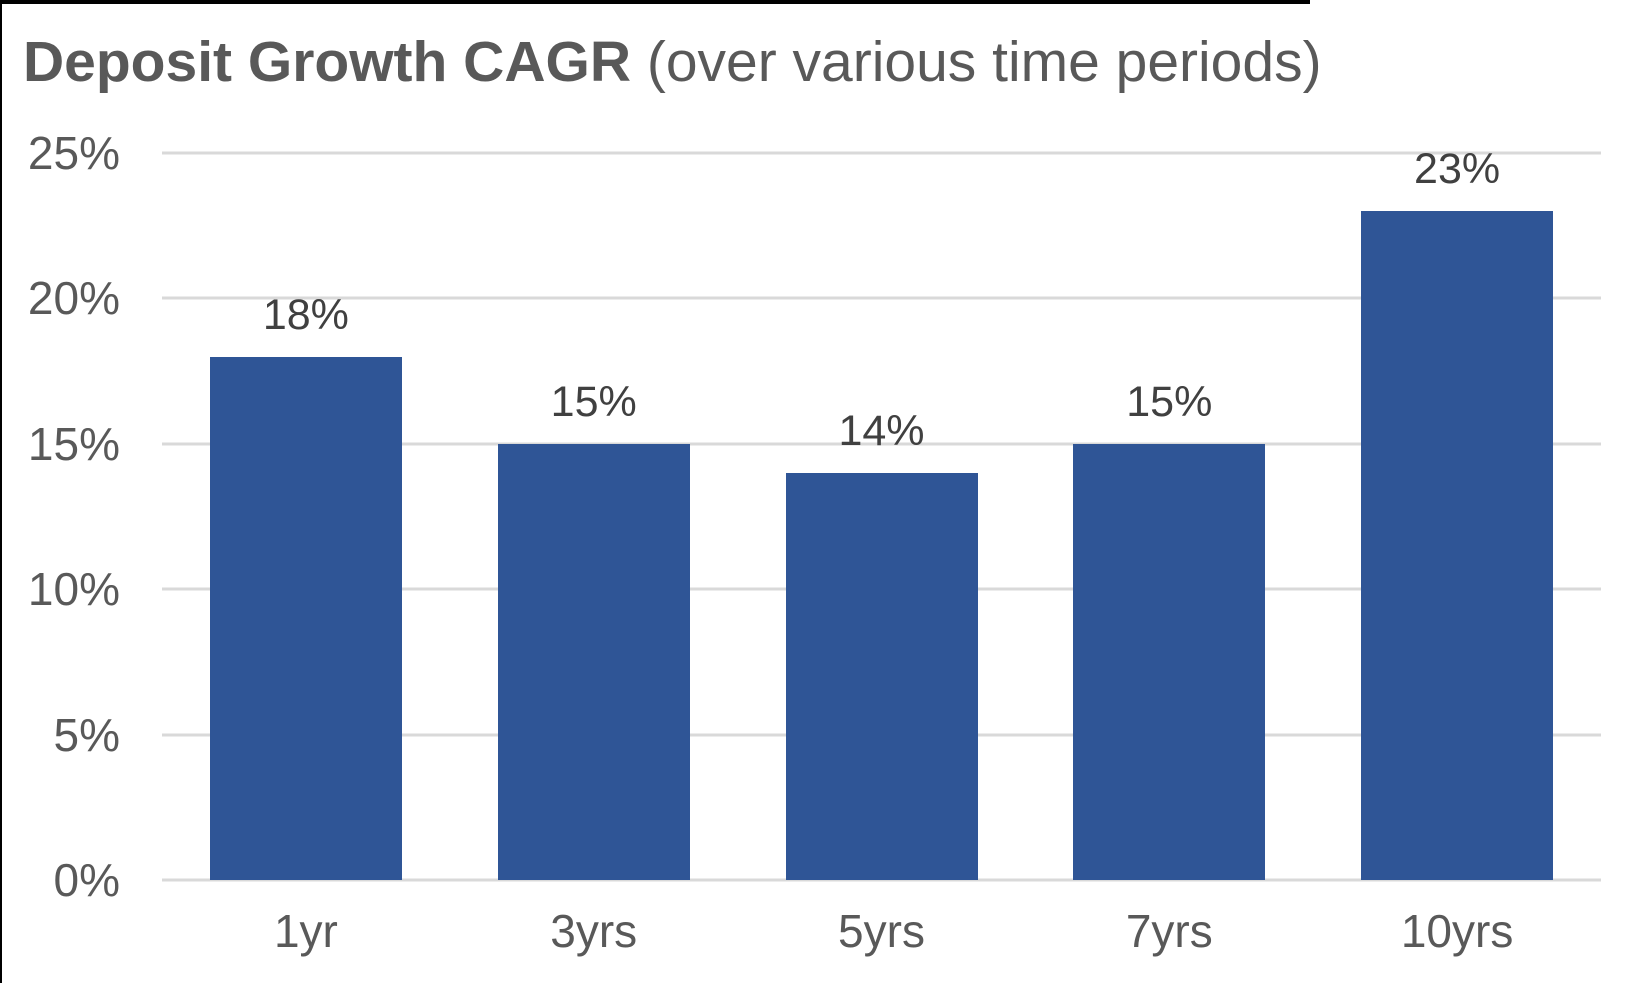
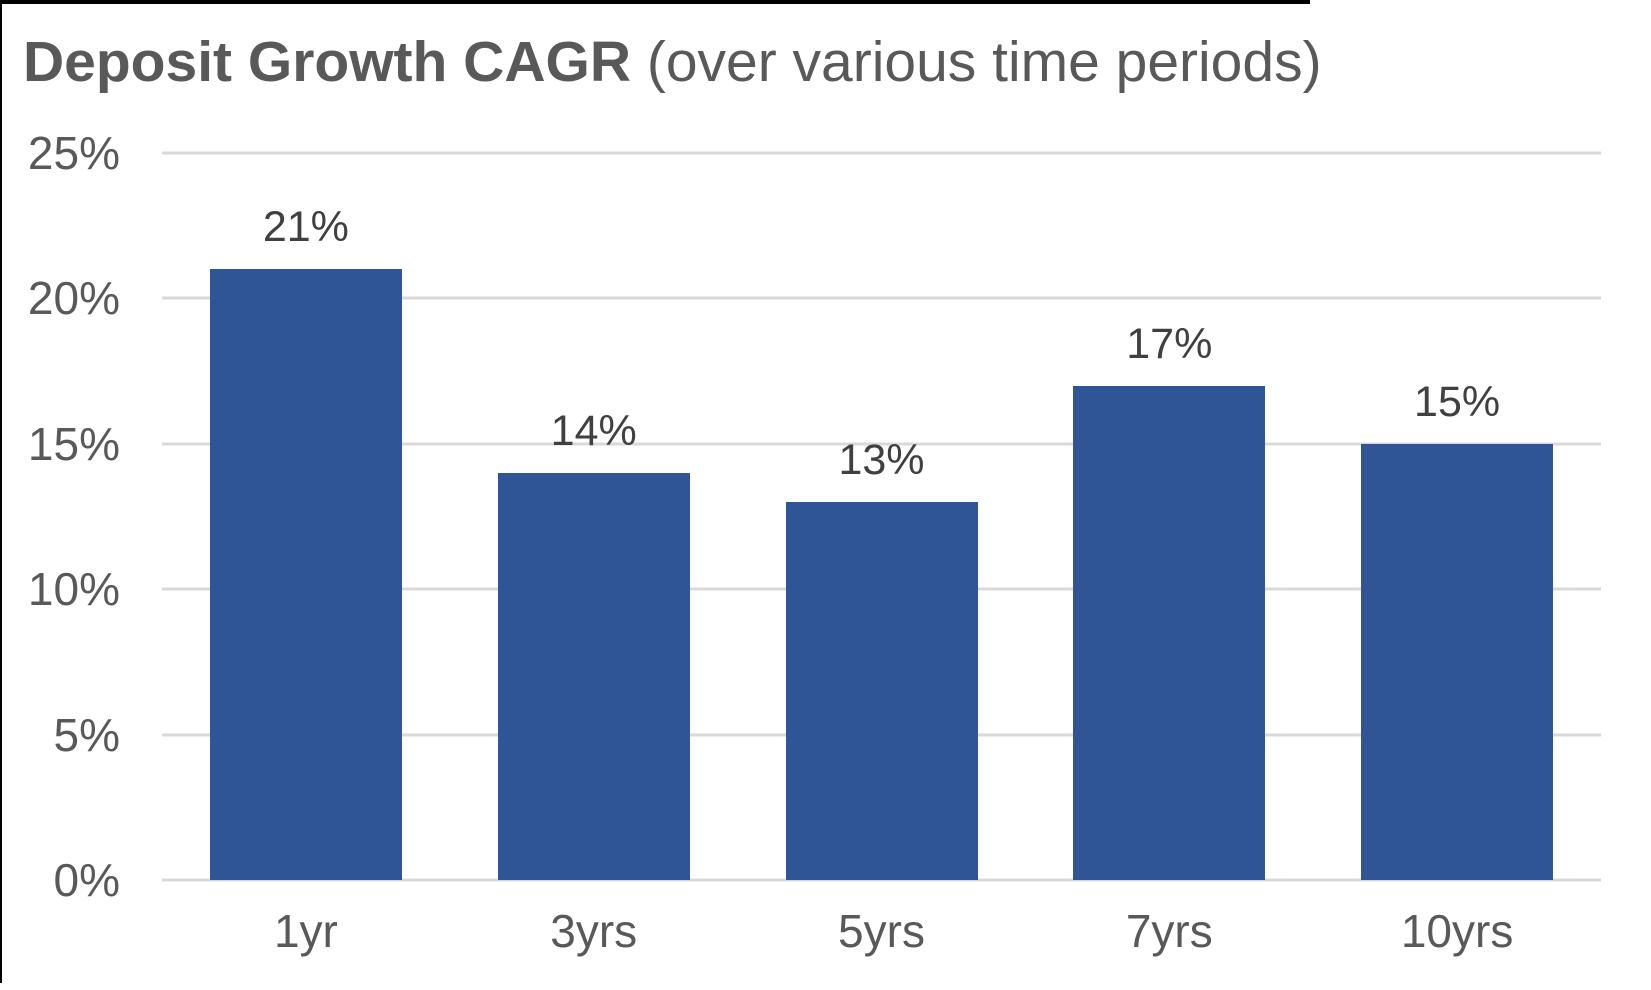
1yr: 18% -> 21%
3yrs: 15% -> 14%
5yrs: 14% -> 13%
7yrs: 15% -> 17%
10yrs: 23% -> 15%
